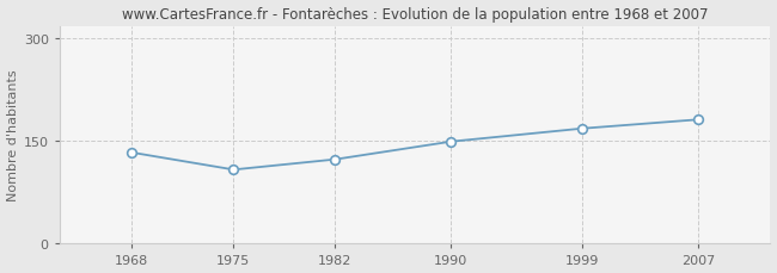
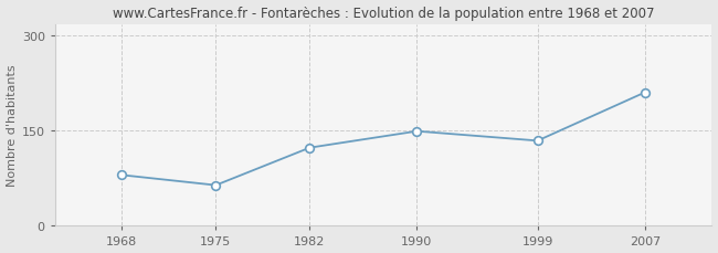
1968: 133 -> 80
1975: 108 -> 64
1999: 168 -> 134
2007: 181 -> 210
